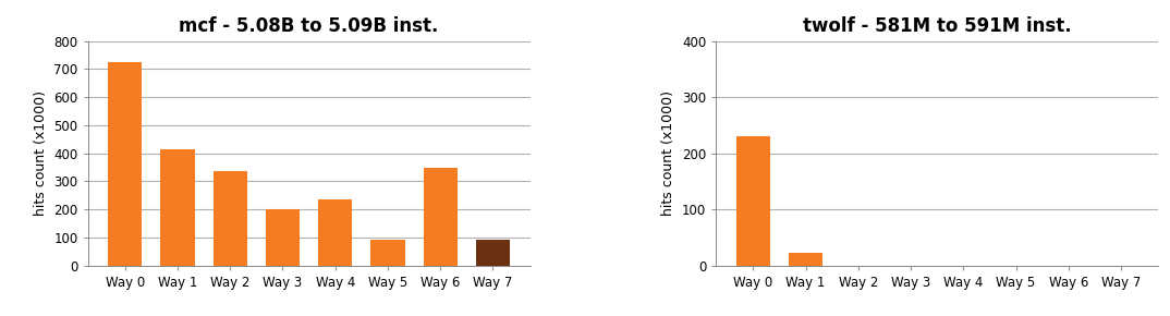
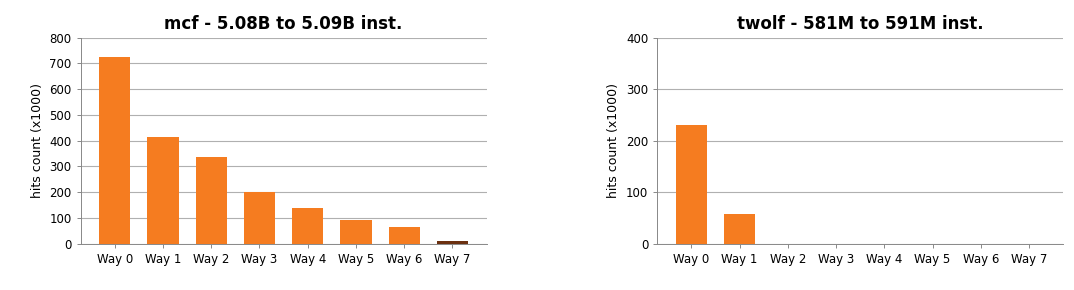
mcf - 5.08B to 5.09B inst./Way 4: 235 -> 138
mcf - 5.08B to 5.09B inst./Way 6: 350 -> 63
mcf - 5.08B to 5.09B inst./Way 7: 90 -> 12
twolf - 581M to 591M inst./Way 1: 22 -> 58
